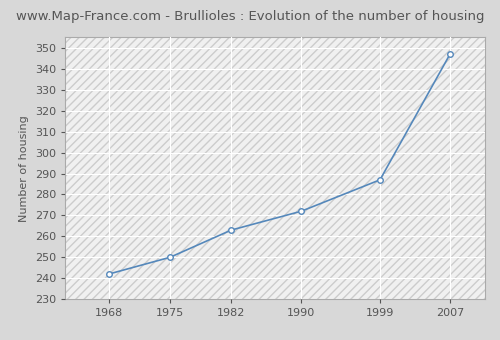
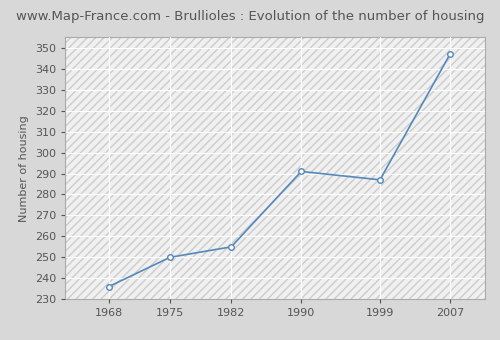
1968: 242 -> 236
1982: 263 -> 255
1990: 272 -> 291
